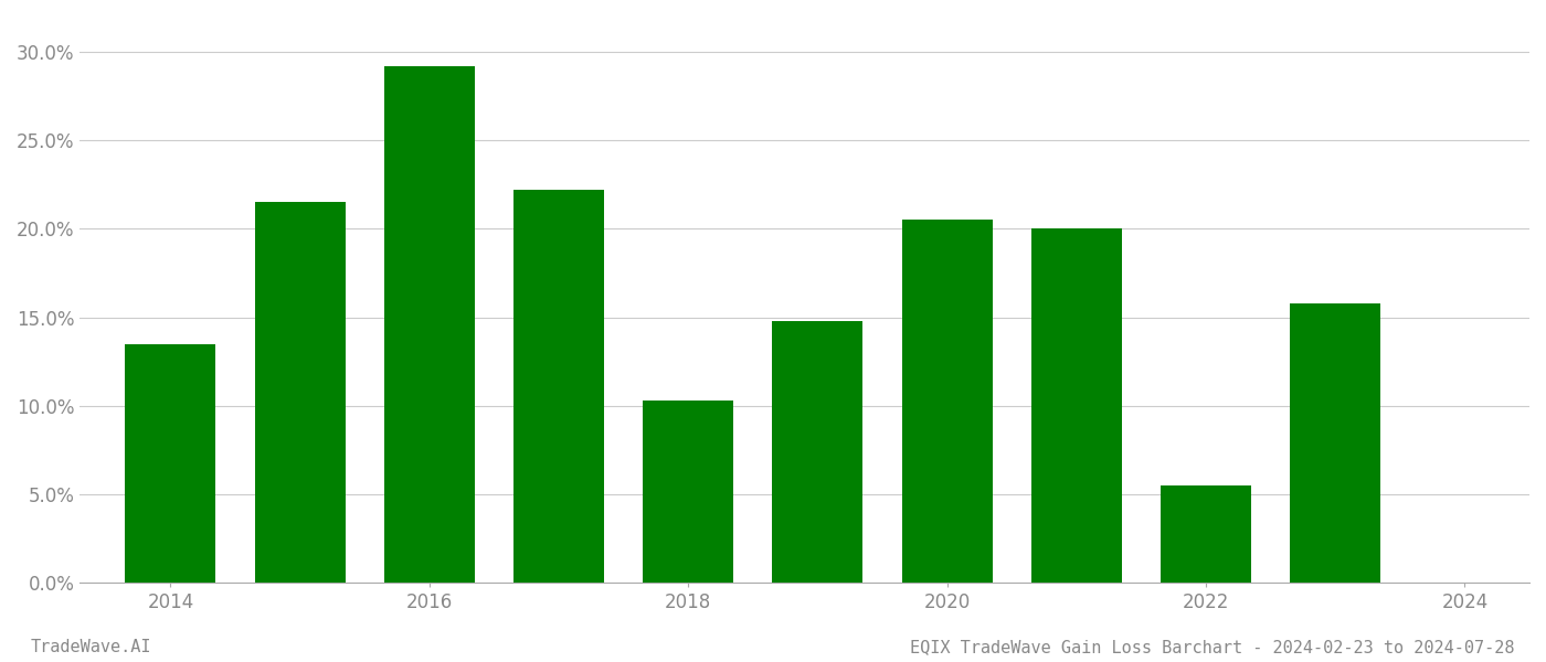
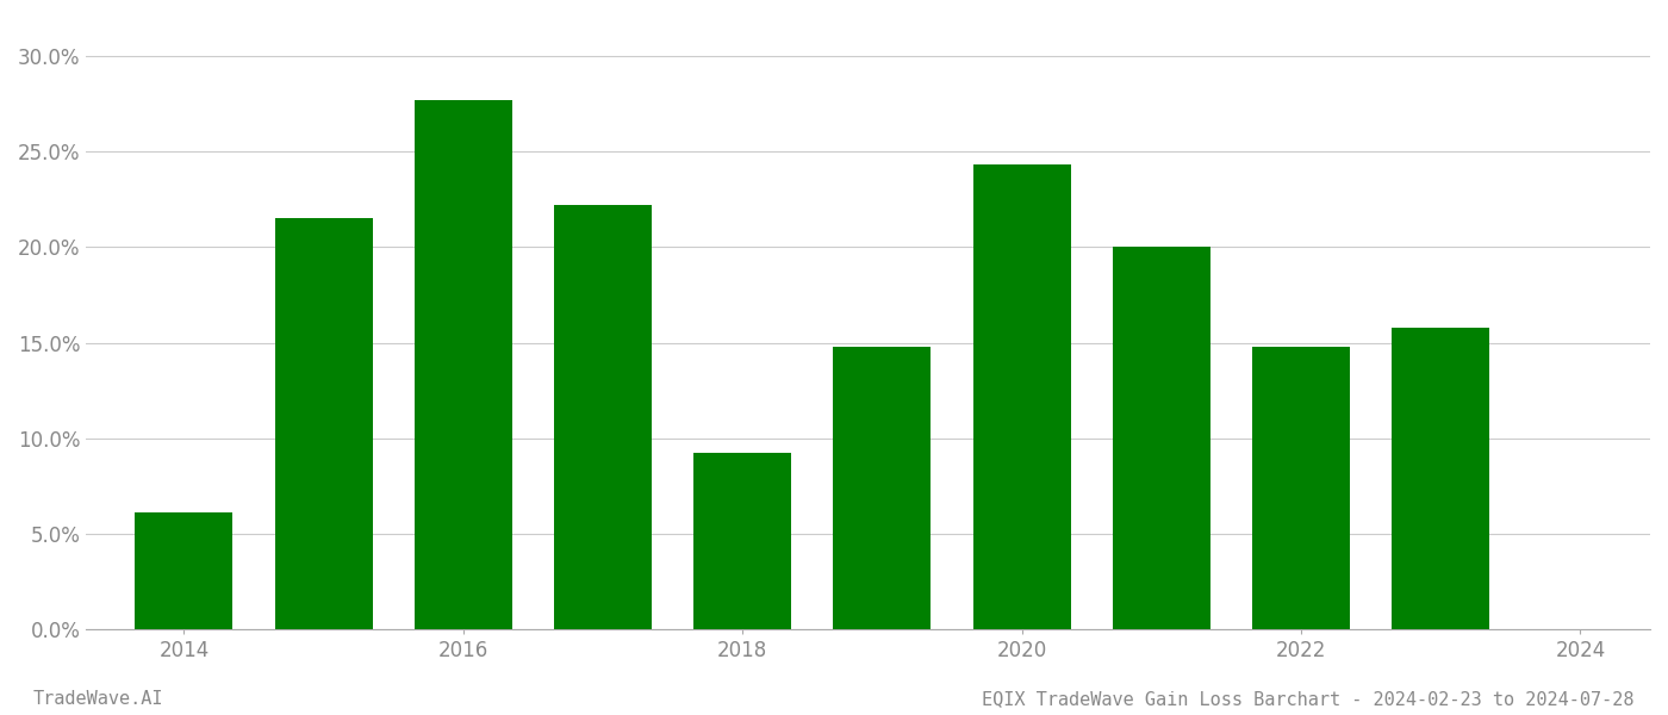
2014: 13.5% -> 6.1%
2016: 29.2% -> 27.7%
2018: 10.3% -> 9.2%
2020: 20.5% -> 24.3%
2022: 5.5% -> 14.8%
